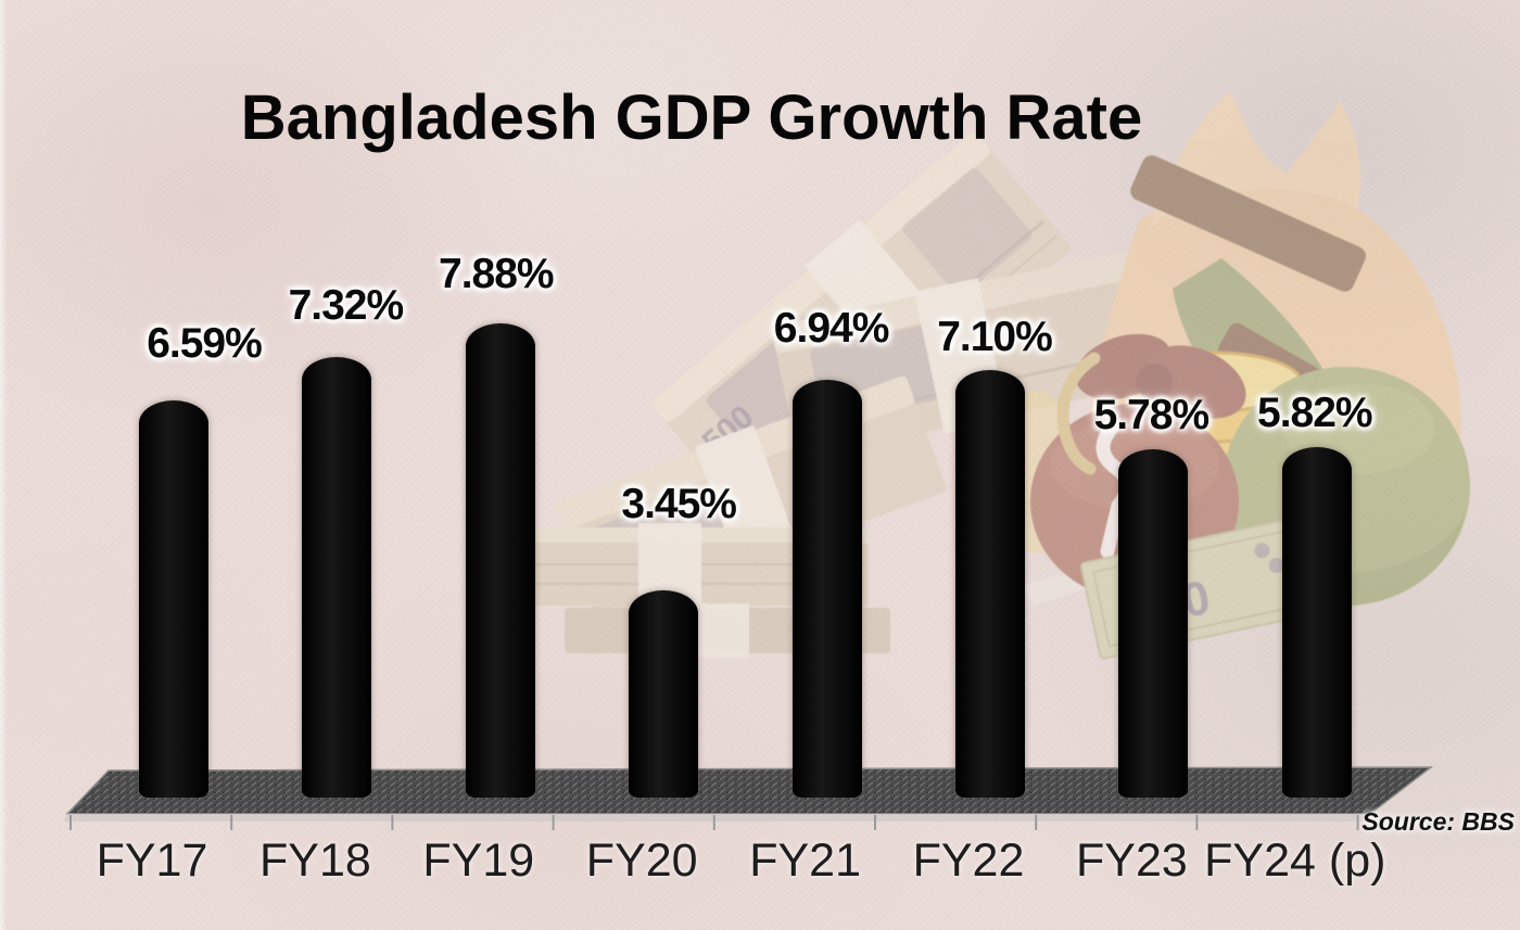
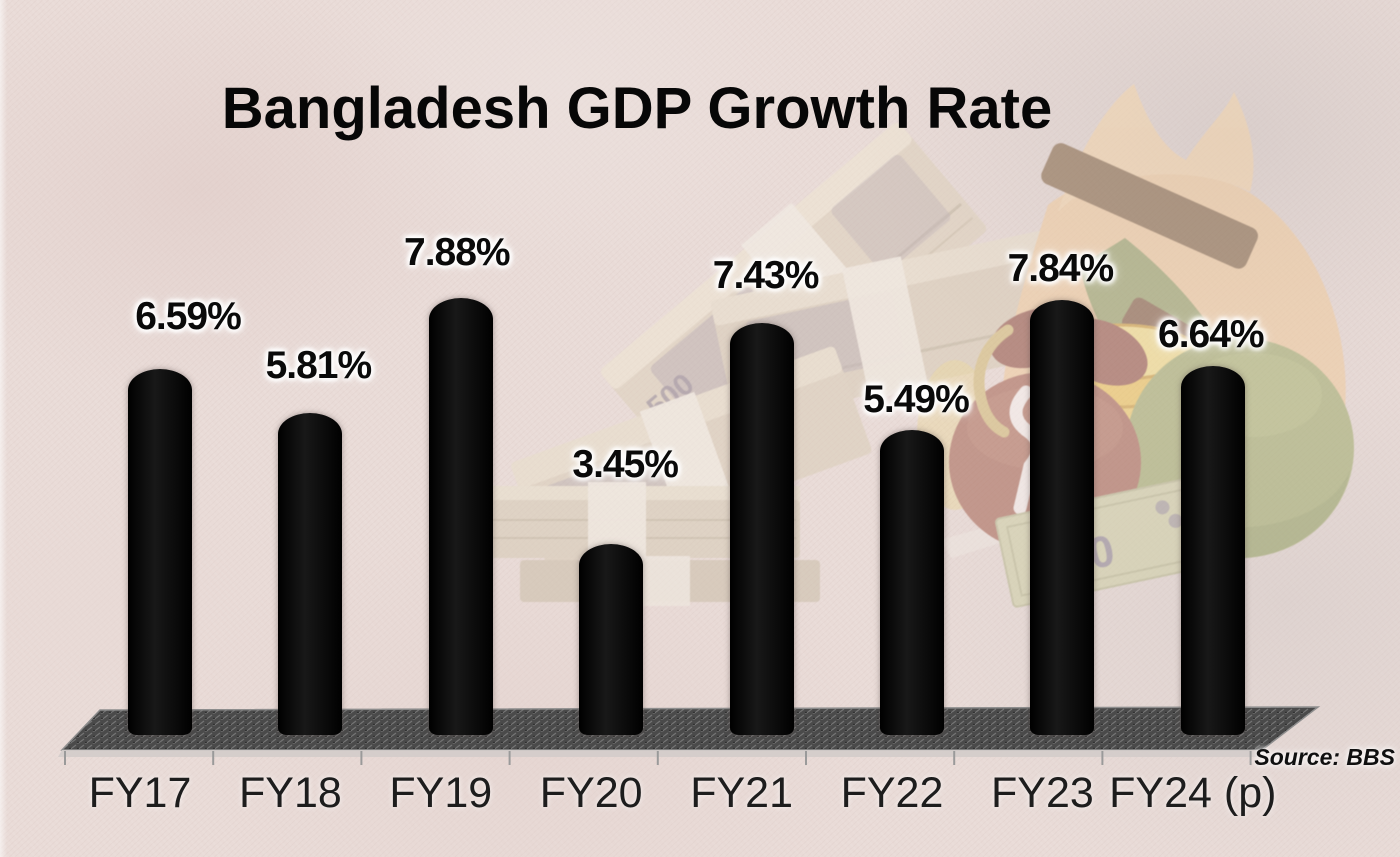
FY18: 7.32% -> 5.81%
FY21: 6.94% -> 7.43%
FY22: 7.10% -> 5.49%
FY23: 5.78% -> 7.84%
FY24 (p): 5.82% -> 6.64%
